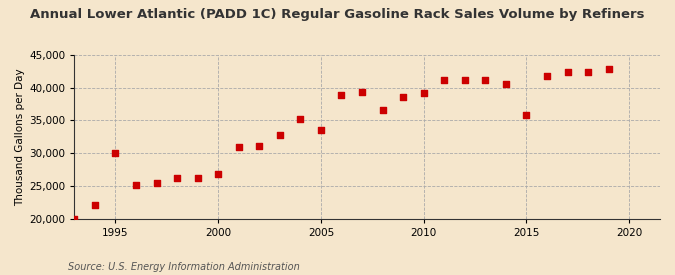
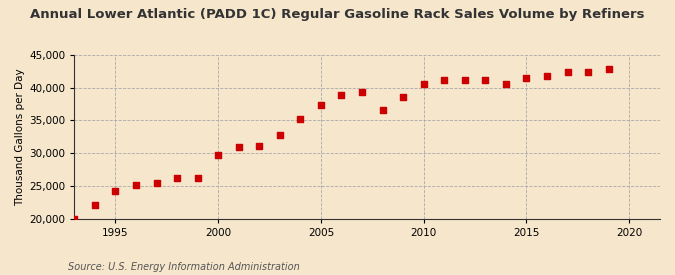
1995: 30,000 -> 24,300
2000: 26,800 -> 29,800
2005: 33,600 -> 37,400
2010: 39,200 -> 40,500
2015: 35,800 -> 41,500
